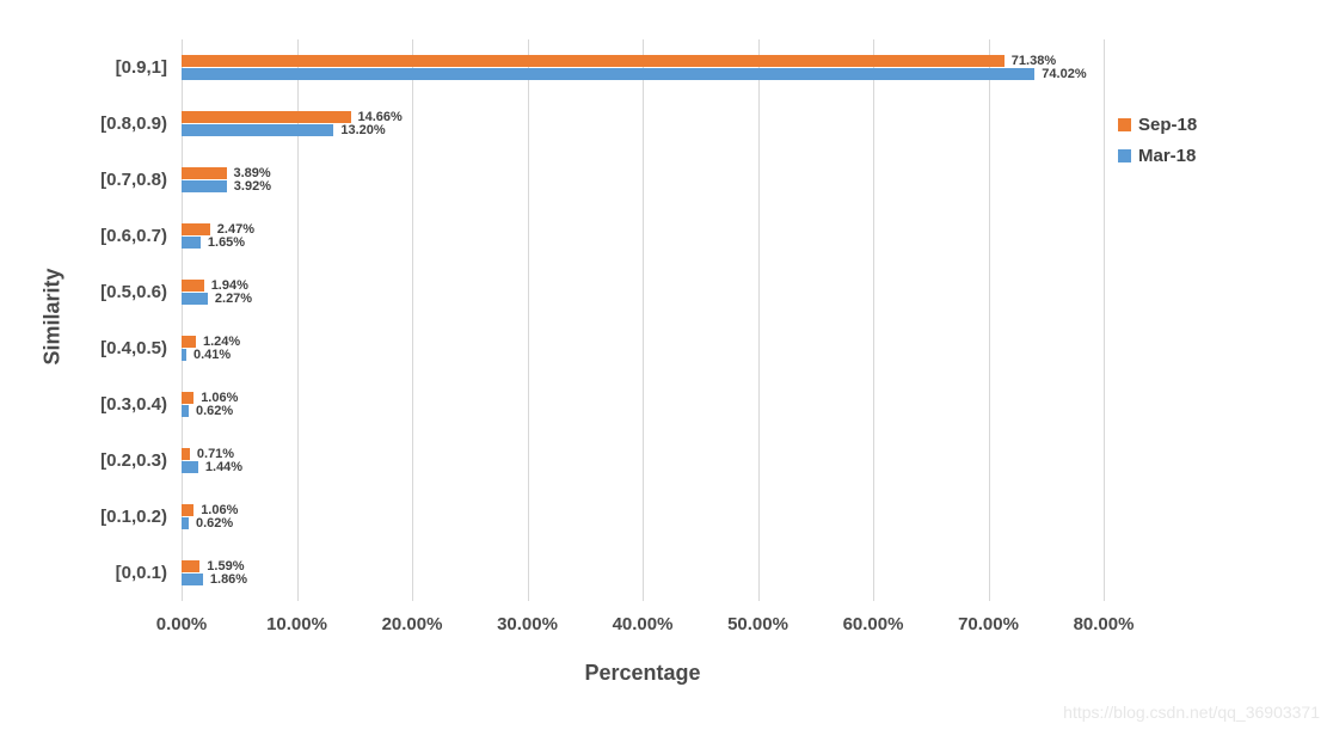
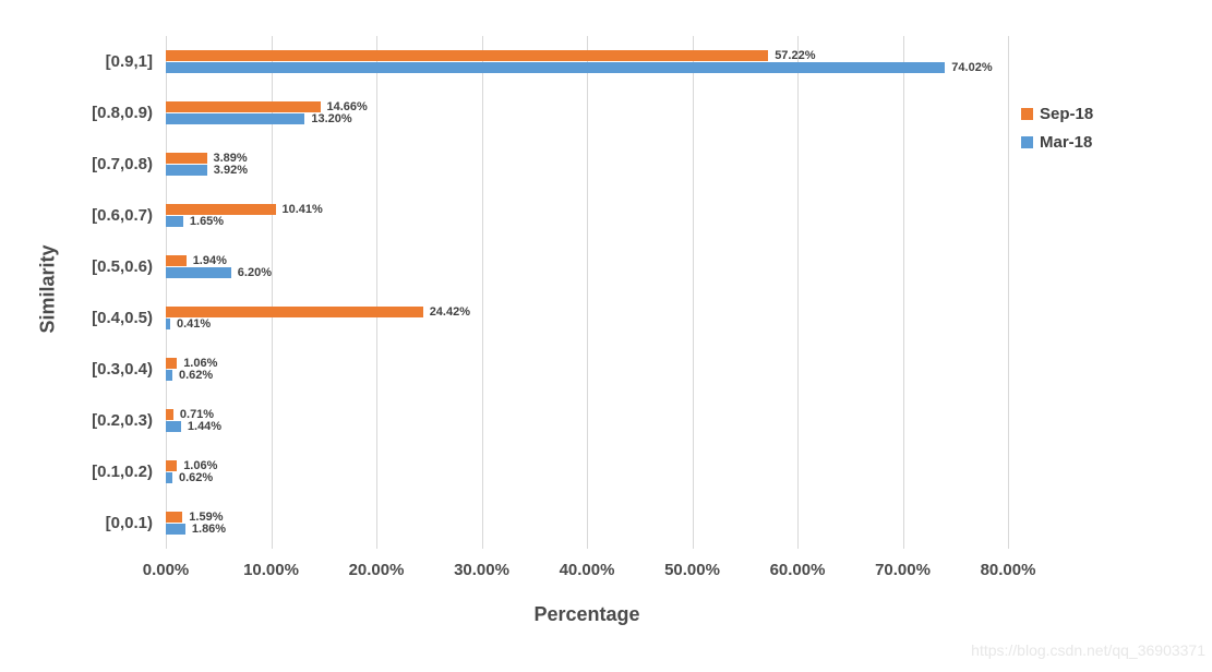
Sep-18/[0.9,1]: 71.38% -> 57.22%
Sep-18/[0.6,0.7): 2.47% -> 10.41%
Mar-18/[0.5,0.6): 2.27% -> 6.20%
Sep-18/[0.4,0.5): 1.24% -> 24.42%
